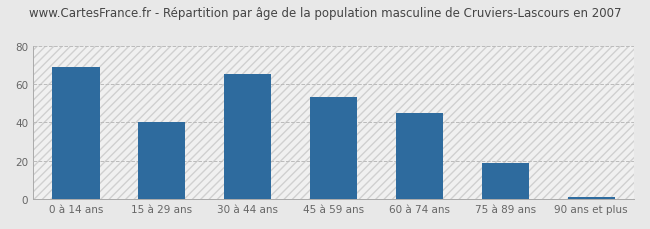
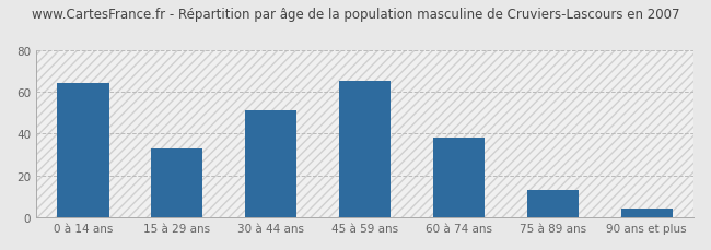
0 à 14 ans: 69 -> 64
15 à 29 ans: 40 -> 33
30 à 44 ans: 65 -> 51
45 à 59 ans: 53 -> 65
60 à 74 ans: 45 -> 38
75 à 89 ans: 19 -> 13
90 ans et plus: 1 -> 4
